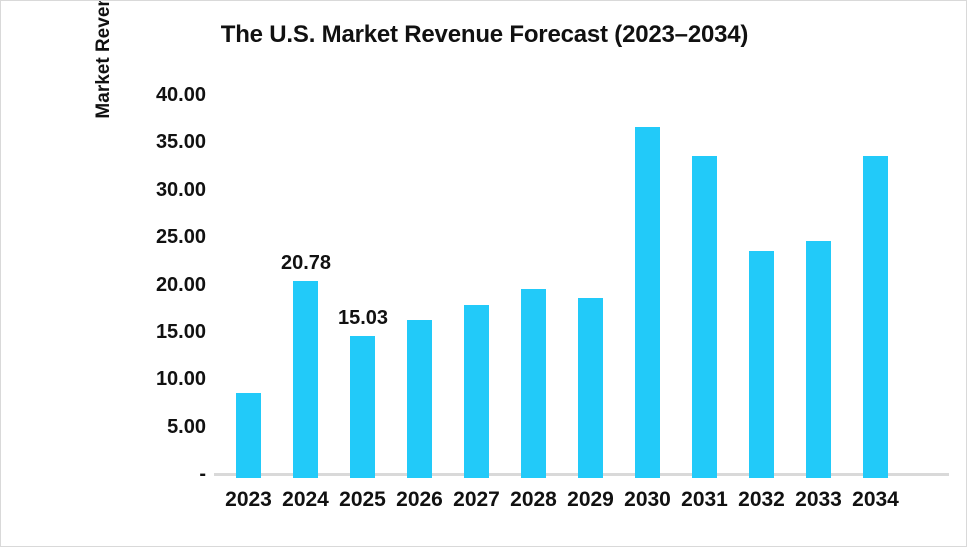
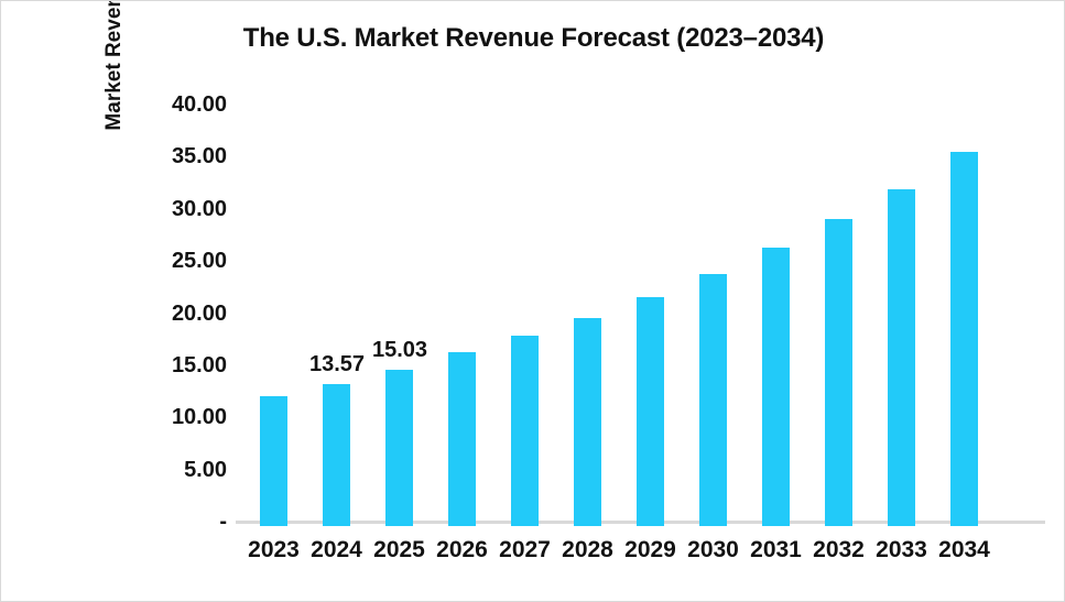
2023: 9 -> 12
2024: 20.78 -> 13.57
2029: 19 -> 22
2030: 37 -> 24
2031: 34 -> 27
2032: 24 -> 29
2033: 25 -> 32
2034: 34 -> 36
